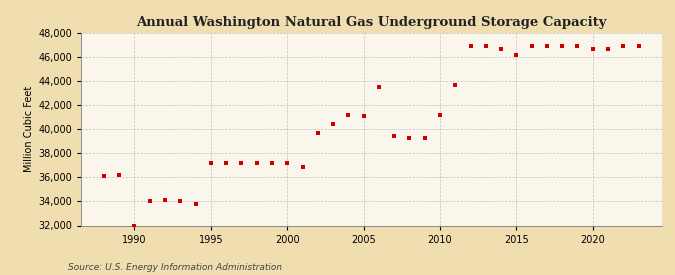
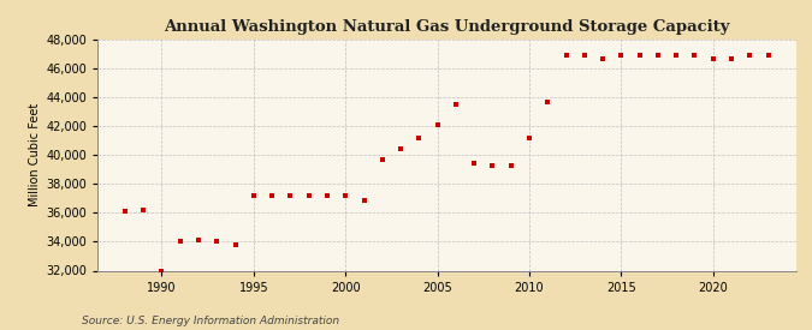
2005: 41,100 -> 42,100
2015: 46,200 -> 46,900
